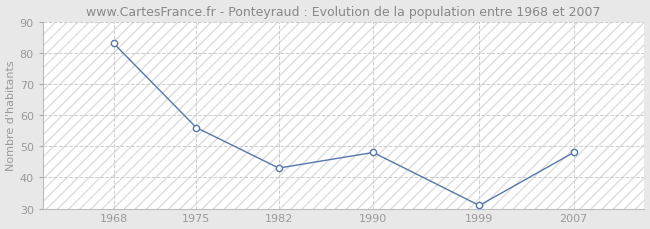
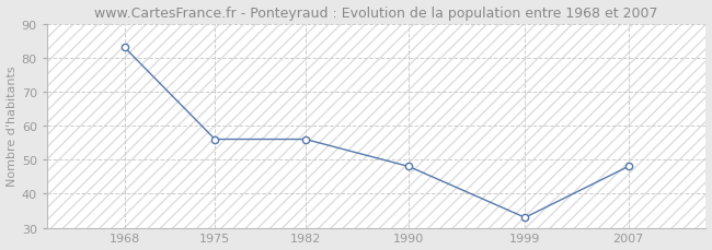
1982: 43 -> 56
1999: 31 -> 33
